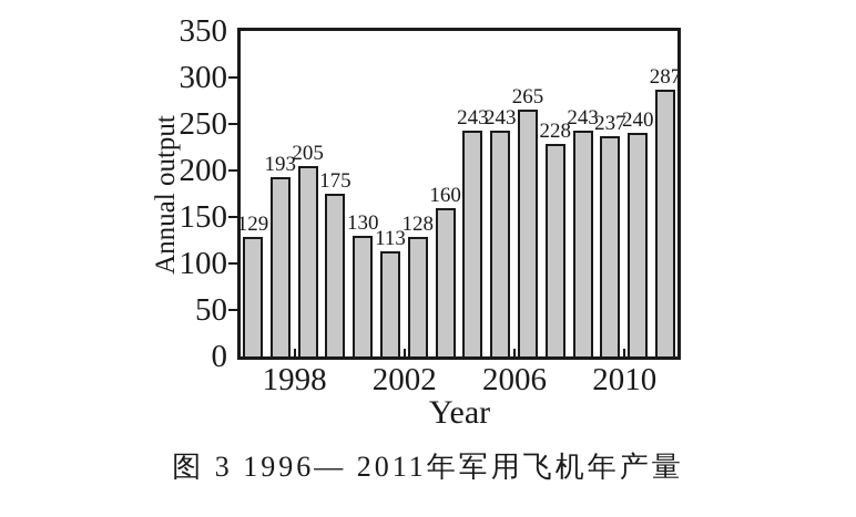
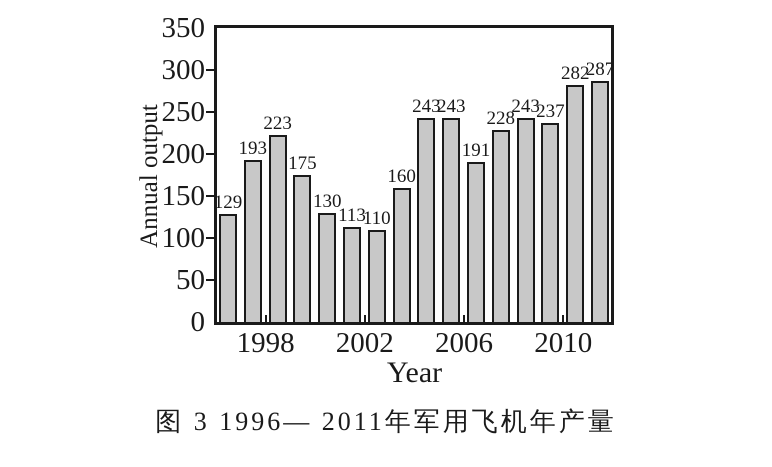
1998: 205 -> 223
2002: 128 -> 110
2006: 265 -> 191
2010: 240 -> 282
